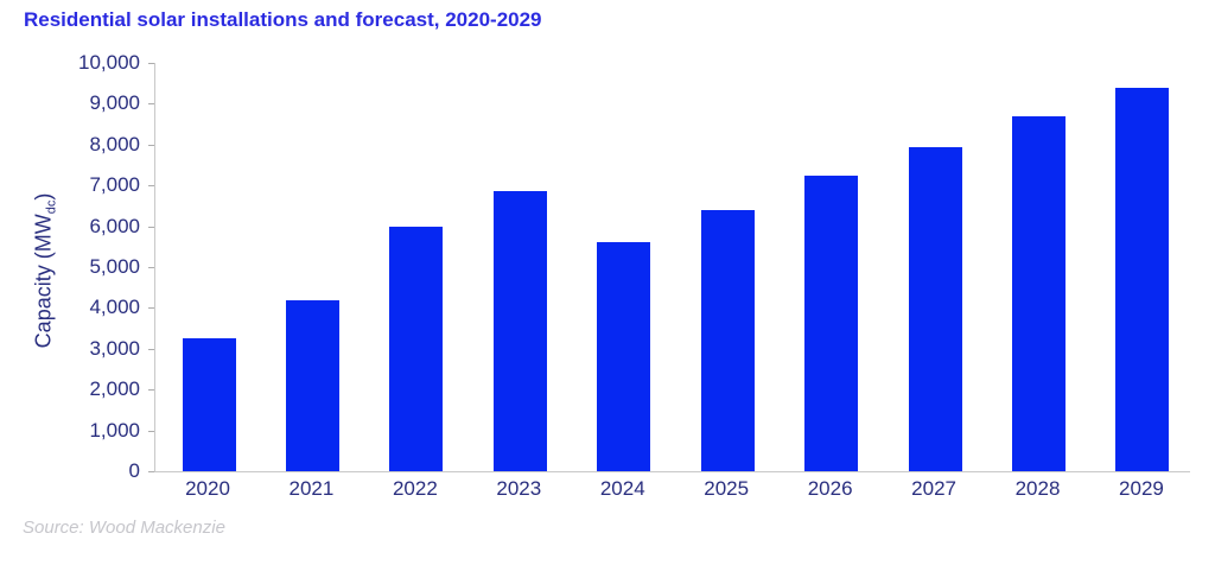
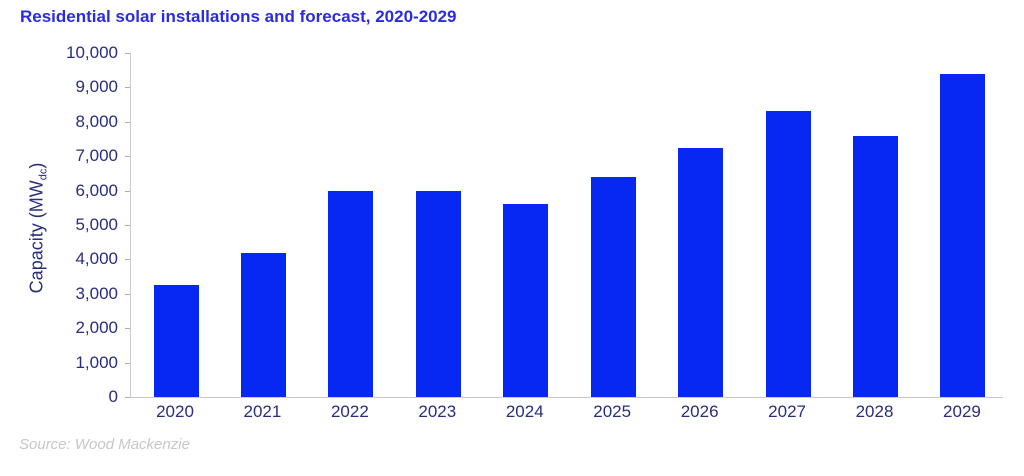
2023: 6800 -> 6000
2027: 8000 -> 8300
2028: 8700 -> 7600
